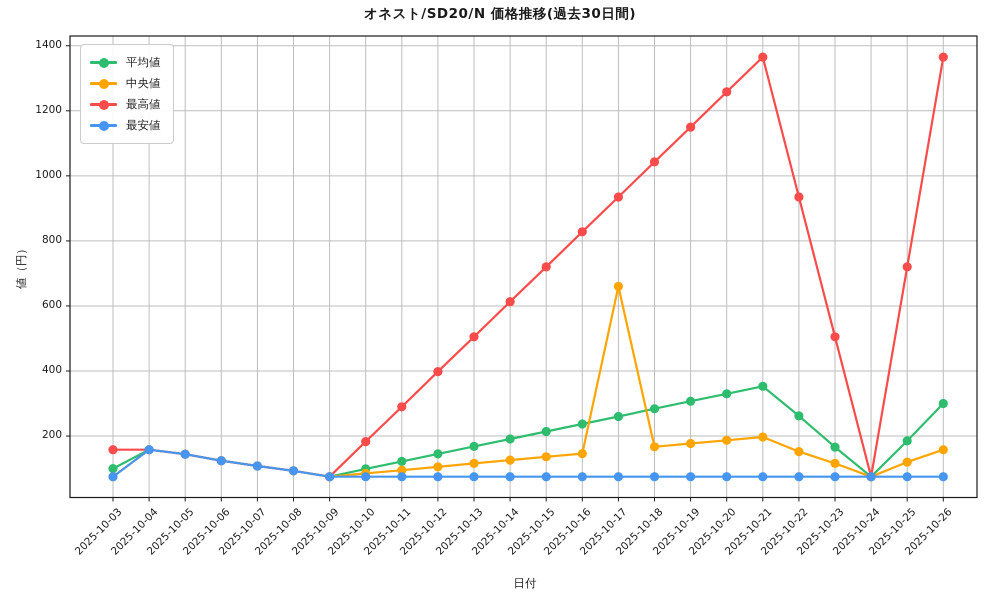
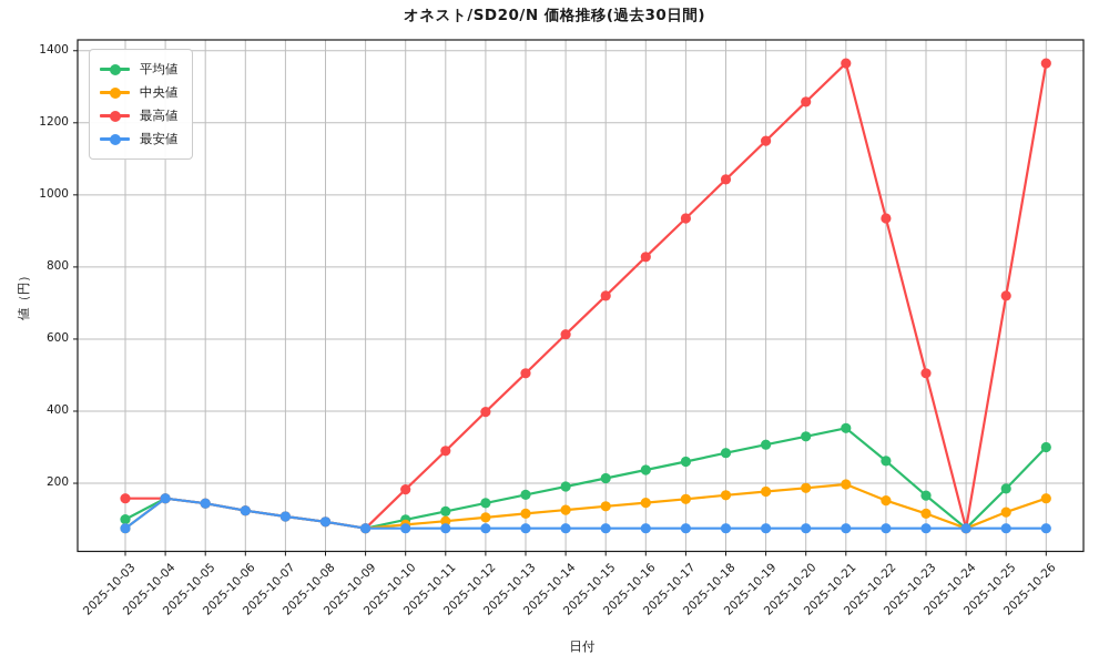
中央値/2025-10-17: 660 -> 160
